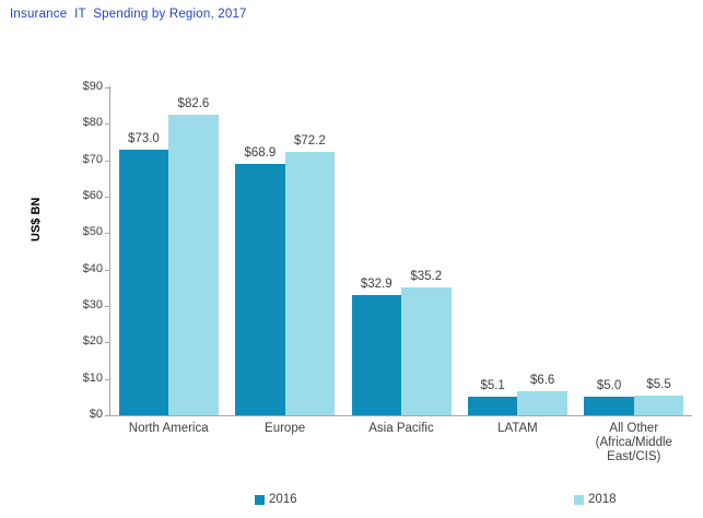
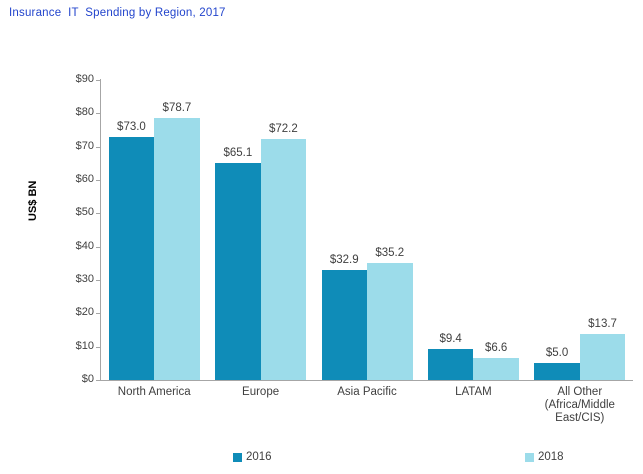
2018/North America: $82.6 -> $78.7
2016/Europe: $68.9 -> $65.1
2016/LATAM: $5.1 -> $9.4
2018/All Other (Africa/Middle East/CIS): $5.5 -> $13.7
